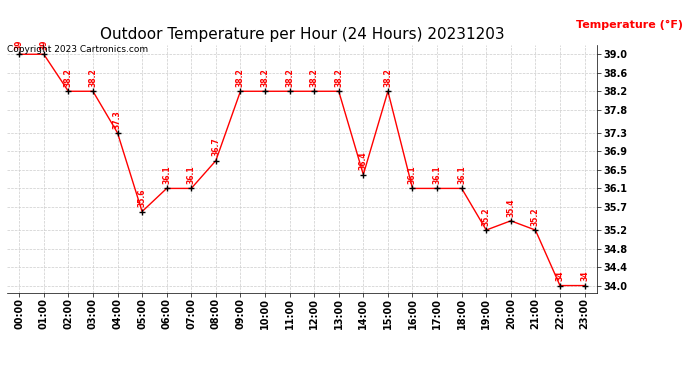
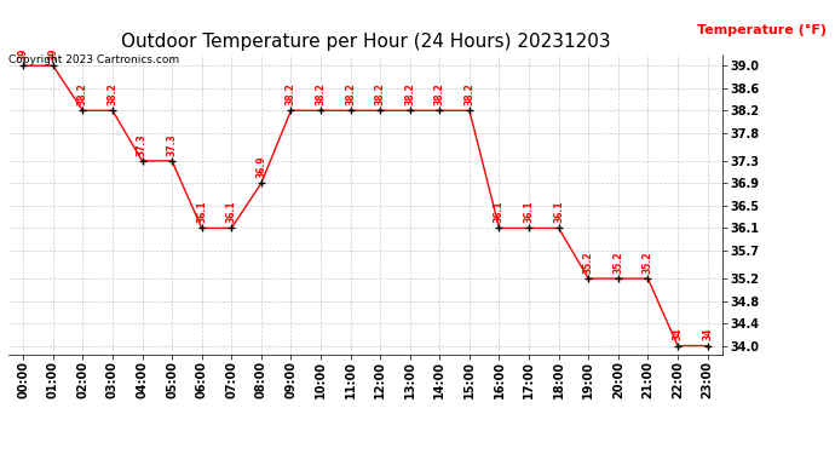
05:00: 35.6 -> 37.3
08:00: 36.7 -> 36.9
14:00: 36.4 -> 38.2
20:00: 35.4 -> 35.2
